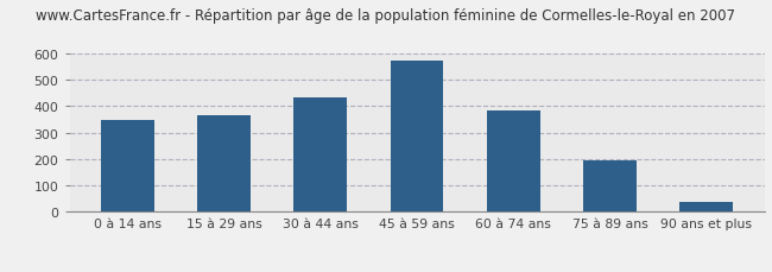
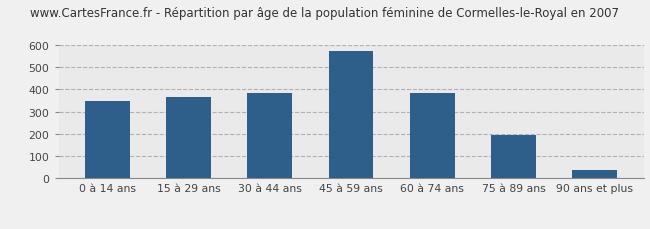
30 à 44 ans: 435 -> 382
